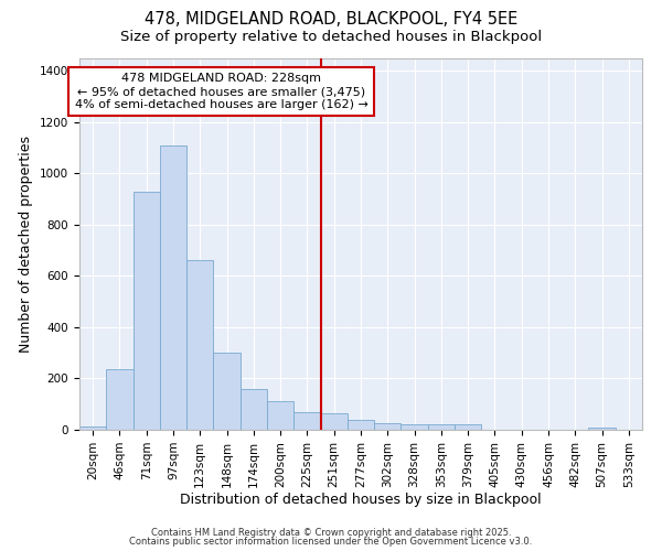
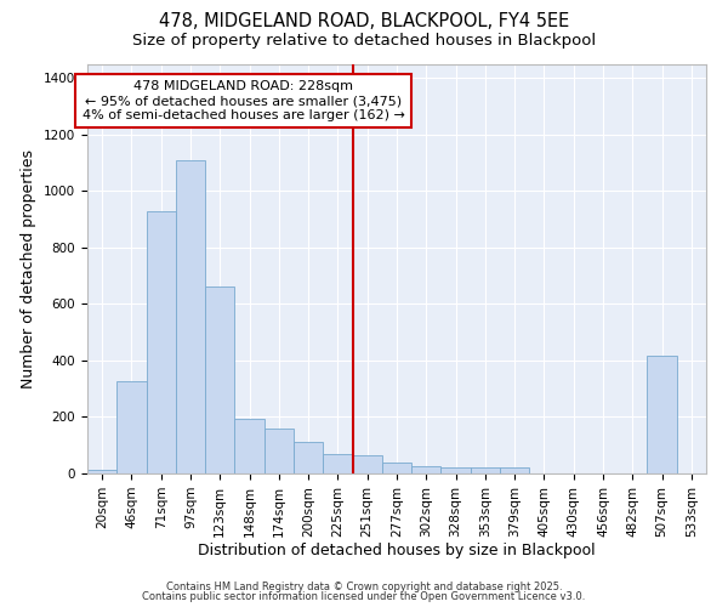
46sqm: 235 -> 325
148sqm: 300 -> 195
507sqm: 10 -> 415
